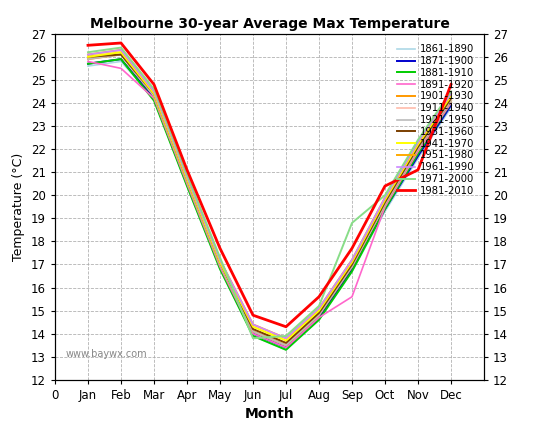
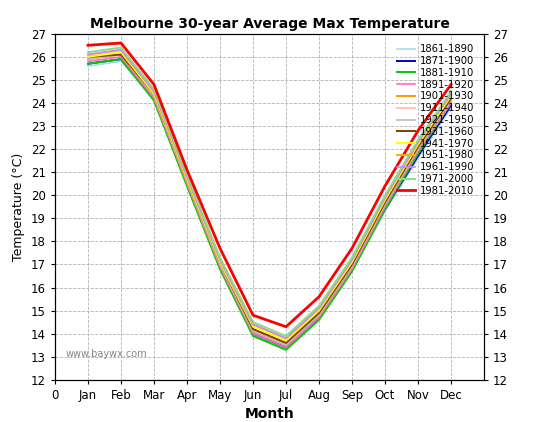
1891-1920/Feb: 25.5 -> 26.0
1971-2000/Jun: 13.8 -> 14.5
1891-1920/Sep: 15.6 -> 16.8
1971-2000/Sep: 18.8 -> 17.3
1981-2010/Nov: 21.1 -> 22.8
